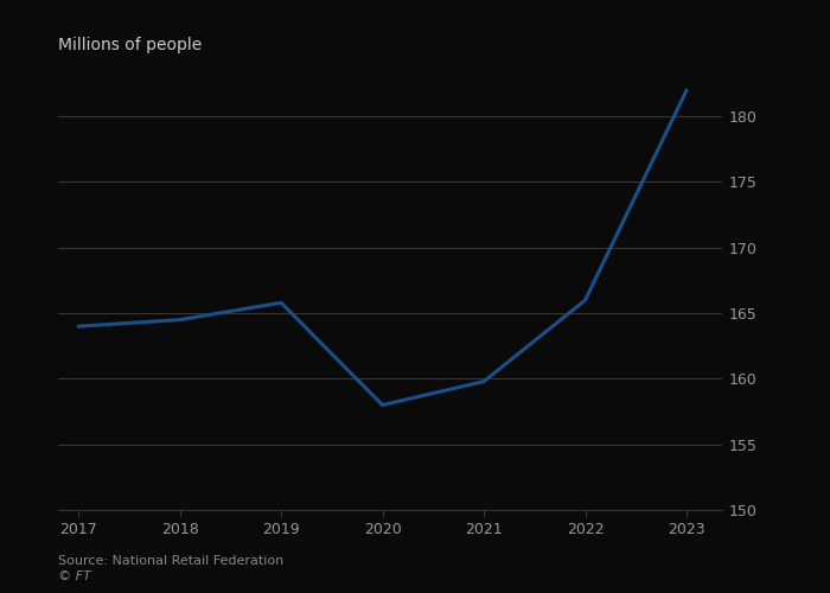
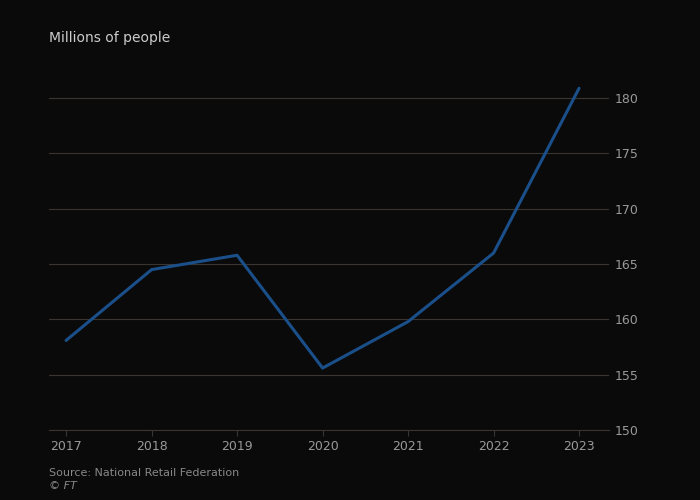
2017: 164.0 -> 158.1
2020: 158.0 -> 155.6
2023: 182.0 -> 180.9
